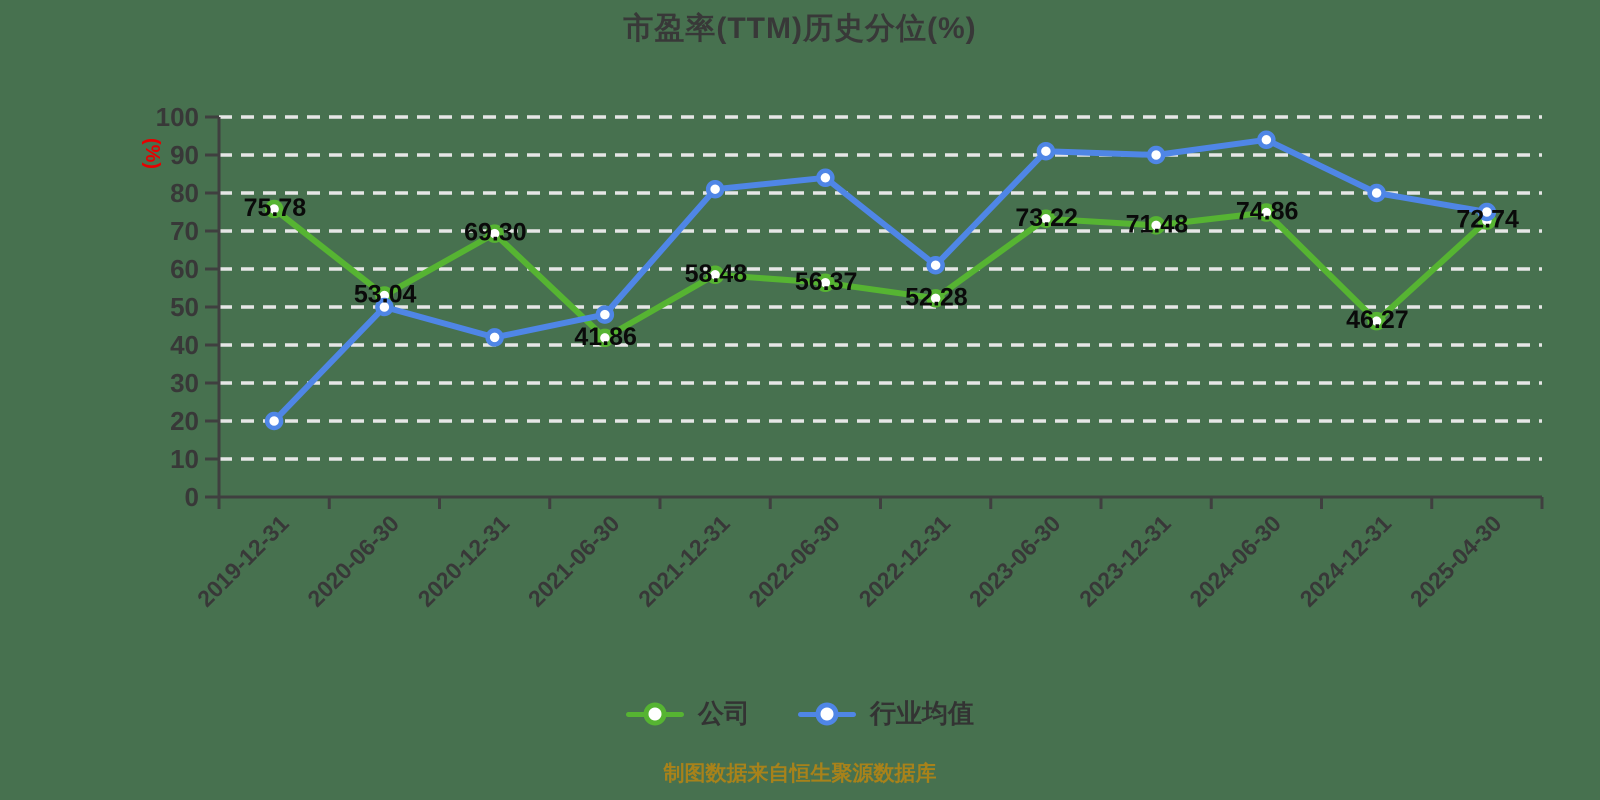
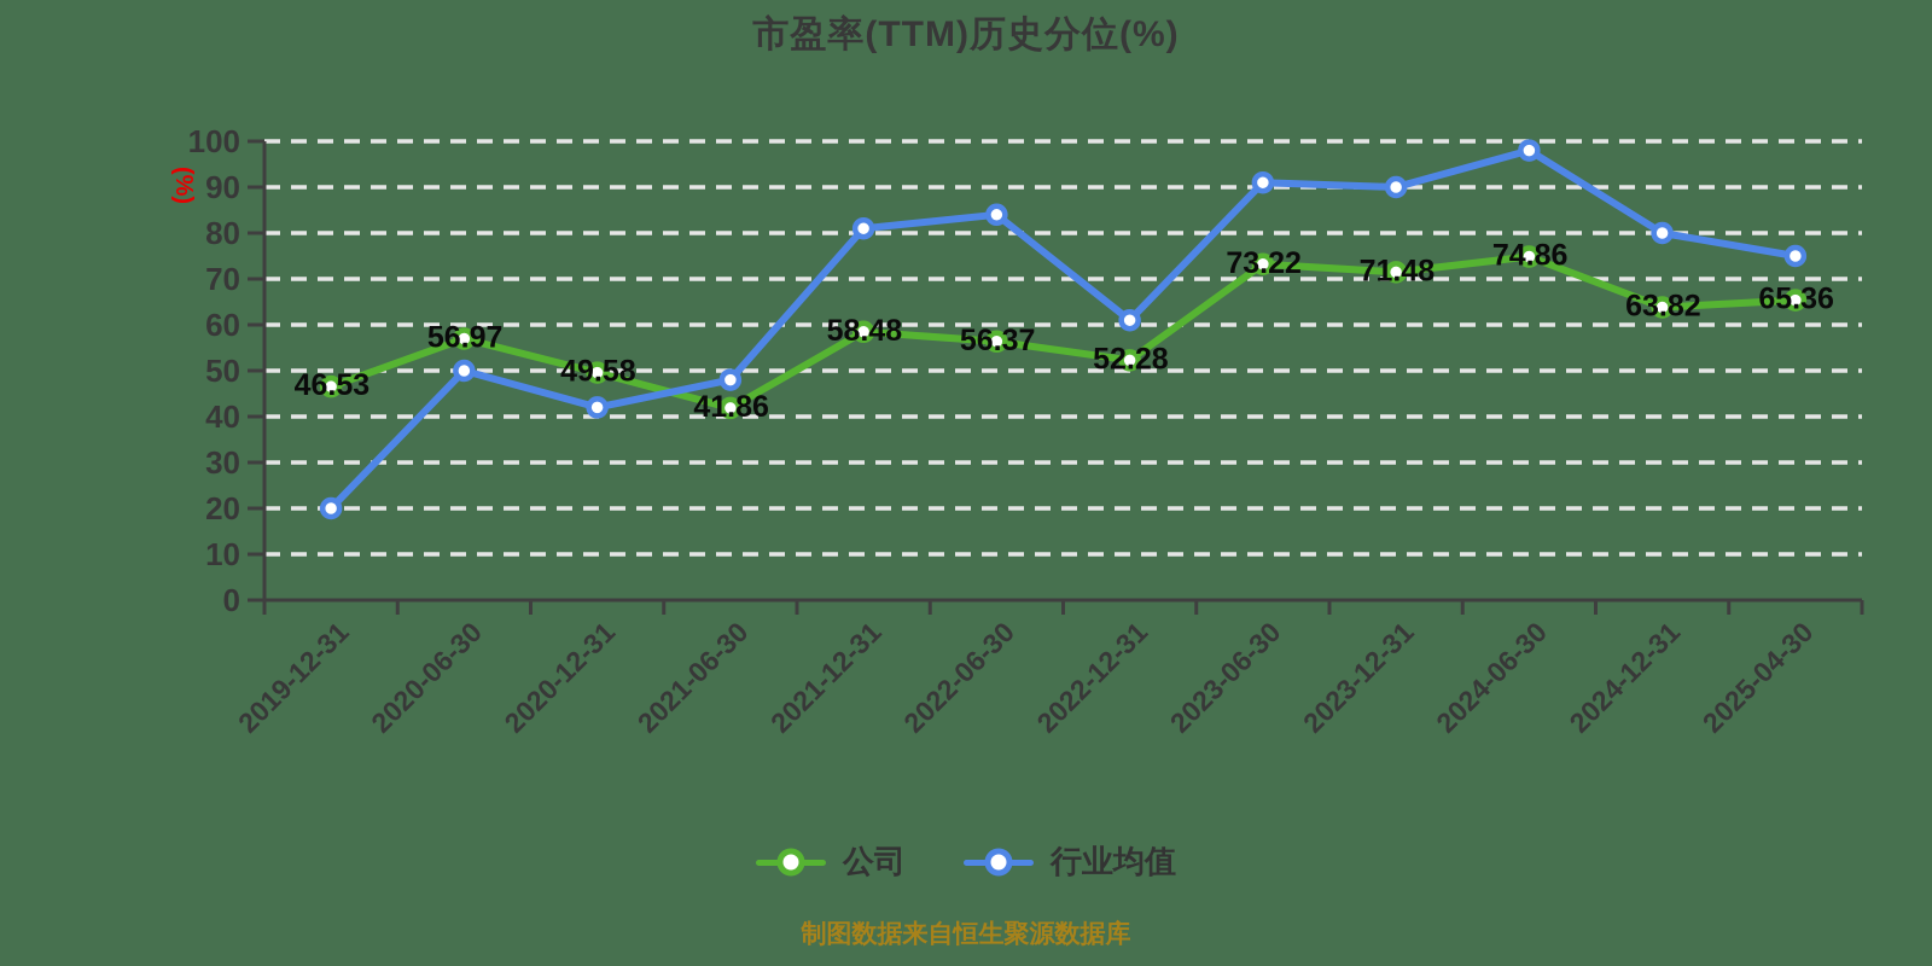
公司/2019-12-31: 75.78 -> 46.53
公司/2020-06-30: 53.04 -> 56.97
公司/2020-12-31: 69.30 -> 49.58
行业均值/2024-06-30: 94 -> 98
公司/2024-12-31: 46.27 -> 63.82
公司/2025-04-30: 72.74 -> 65.36
